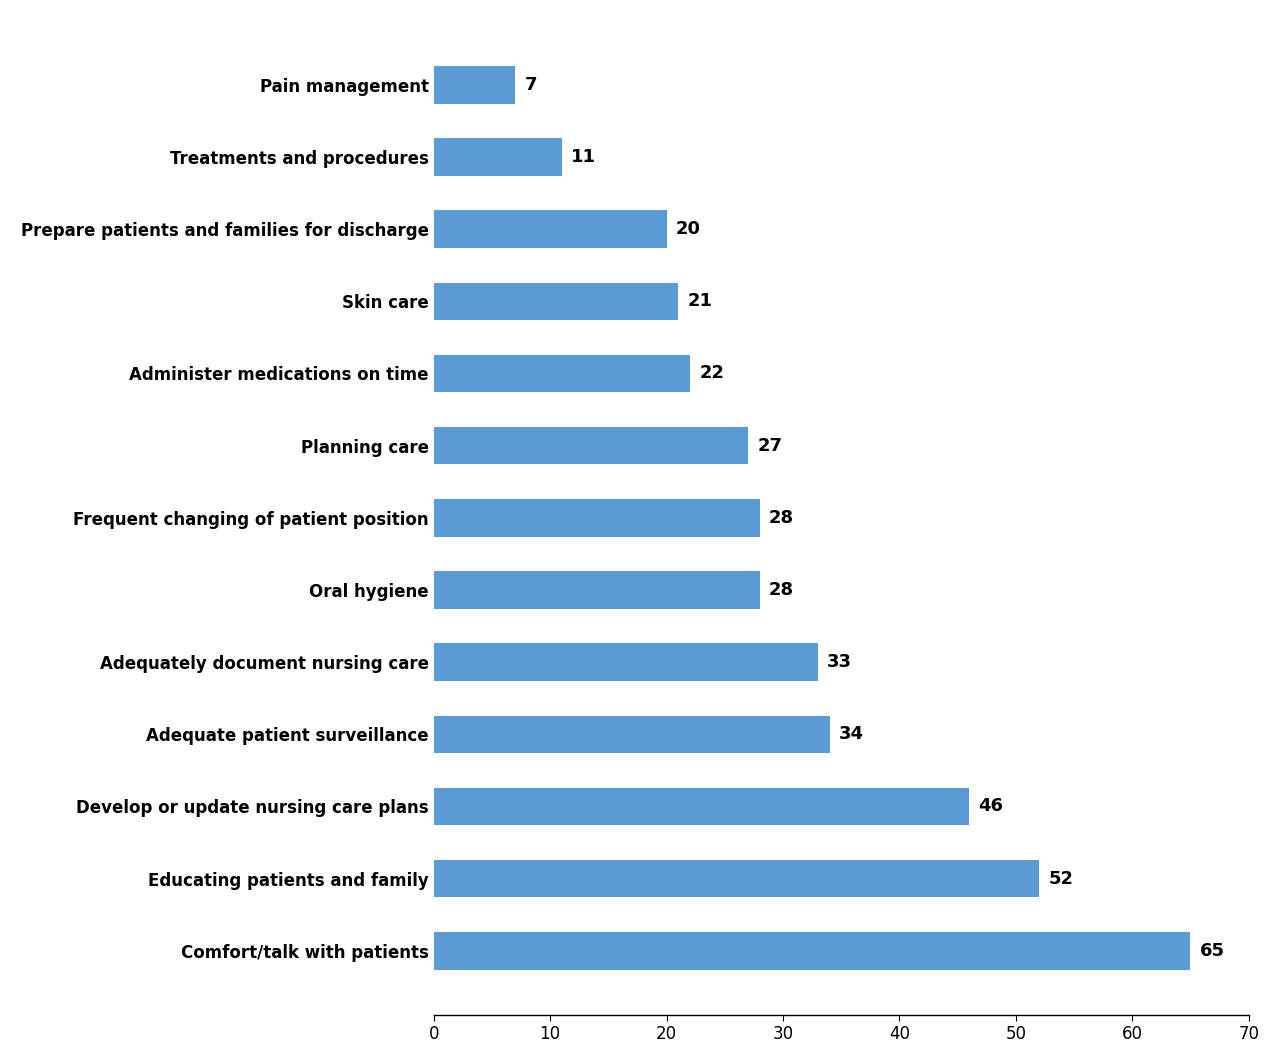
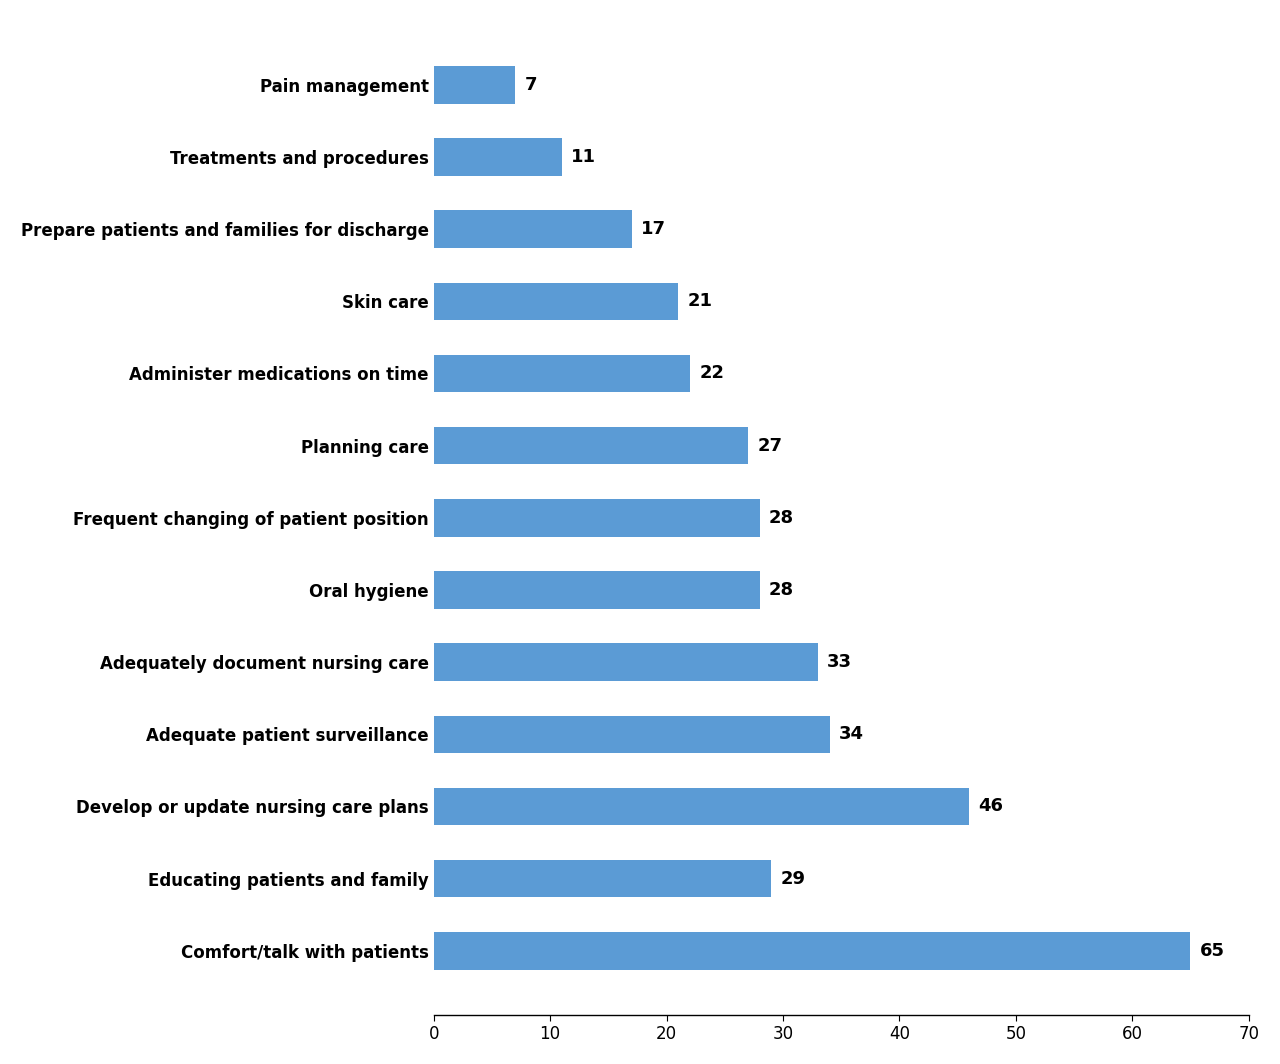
Prepare patients and families for discharge: 20 -> 17
Educating patients and family: 52 -> 29
